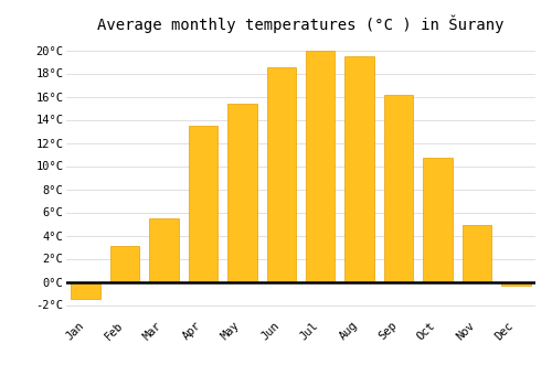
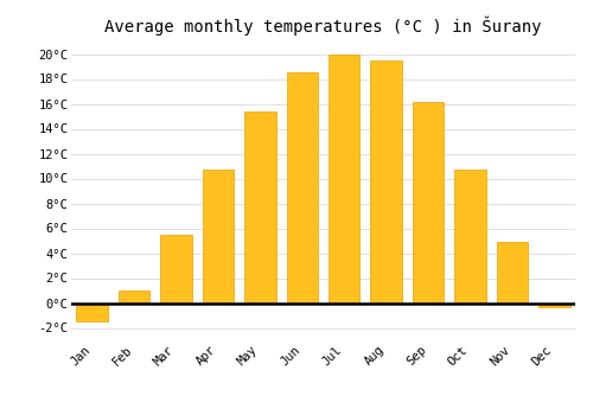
Feb: 3.1°C -> 1.0°C
Apr: 13.5°C -> 10.7°C
